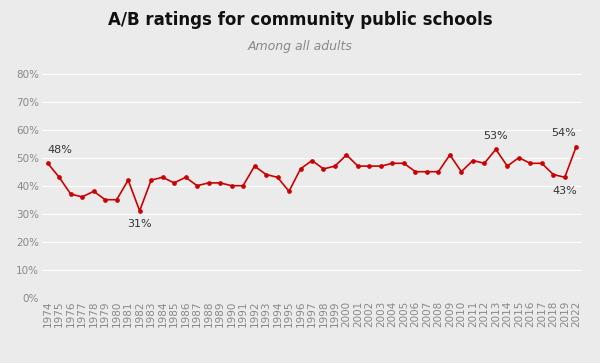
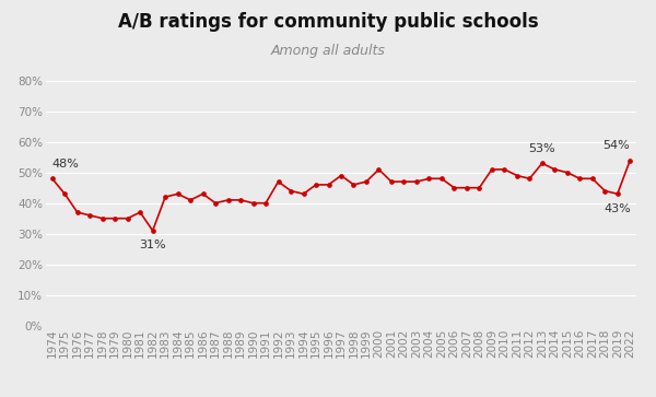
1978: 38% -> 35%
1981: 42% -> 37%
1995: 38% -> 46%
2010: 45% -> 51%
2014: 47% -> 51%
